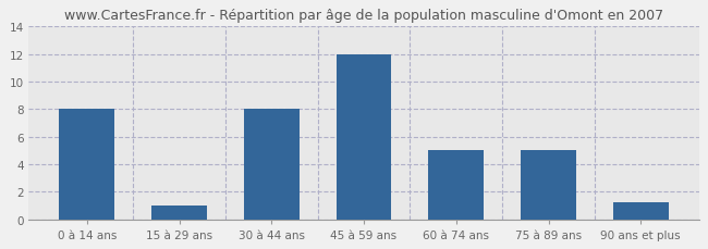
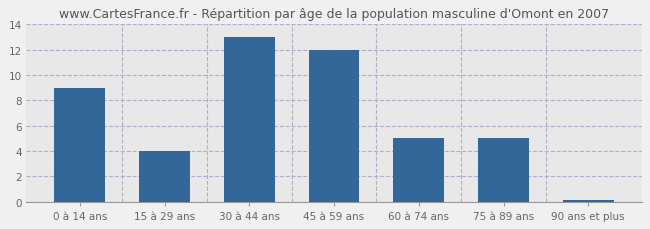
0 à 14 ans: 8.0 -> 9.0
15 à 29 ans: 1.0 -> 4.0
30 à 44 ans: 8.0 -> 13.0
90 ans et plus: 1.2 -> 0.1
